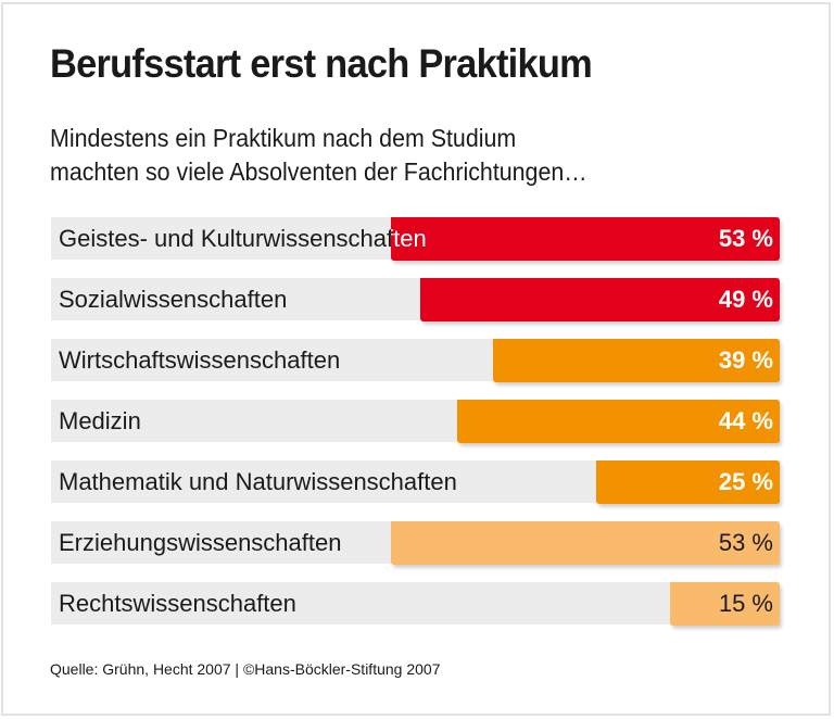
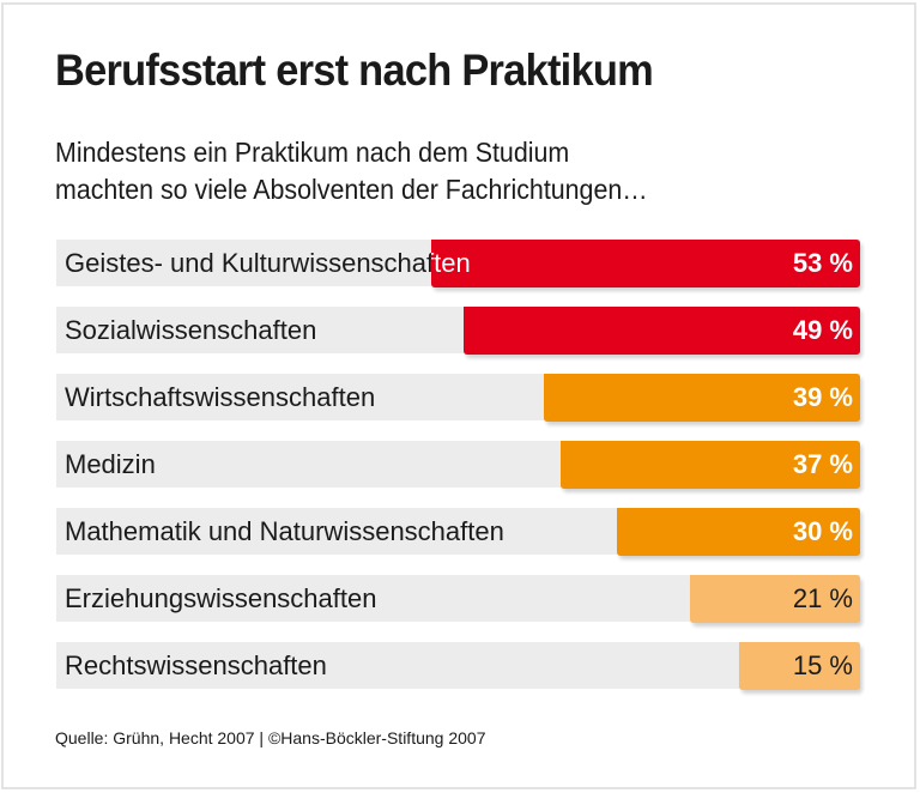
Medizin: 44 -> 37
Mathematik und Naturwissenschaften: 25 -> 30
Erziehungswissenschaften: 53 -> 21
